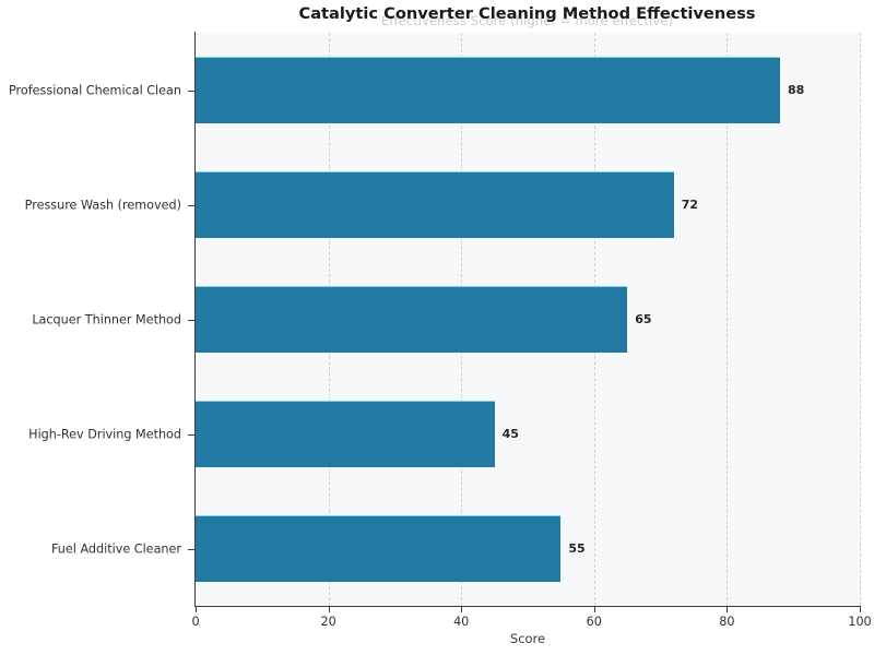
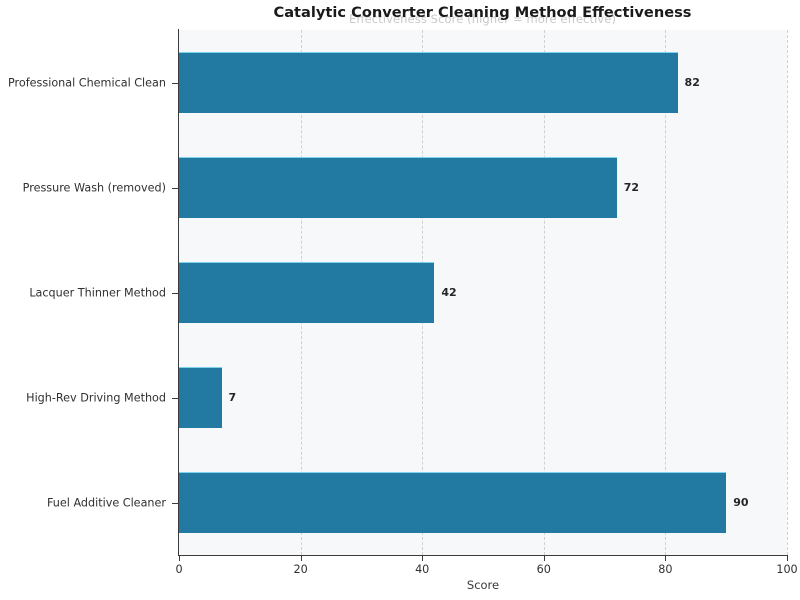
Fuel Additive Cleaner: 55 -> 90
High-Rev Driving Method: 45 -> 7
Lacquer Thinner Method: 65 -> 42
Professional Chemical Clean: 88 -> 82
